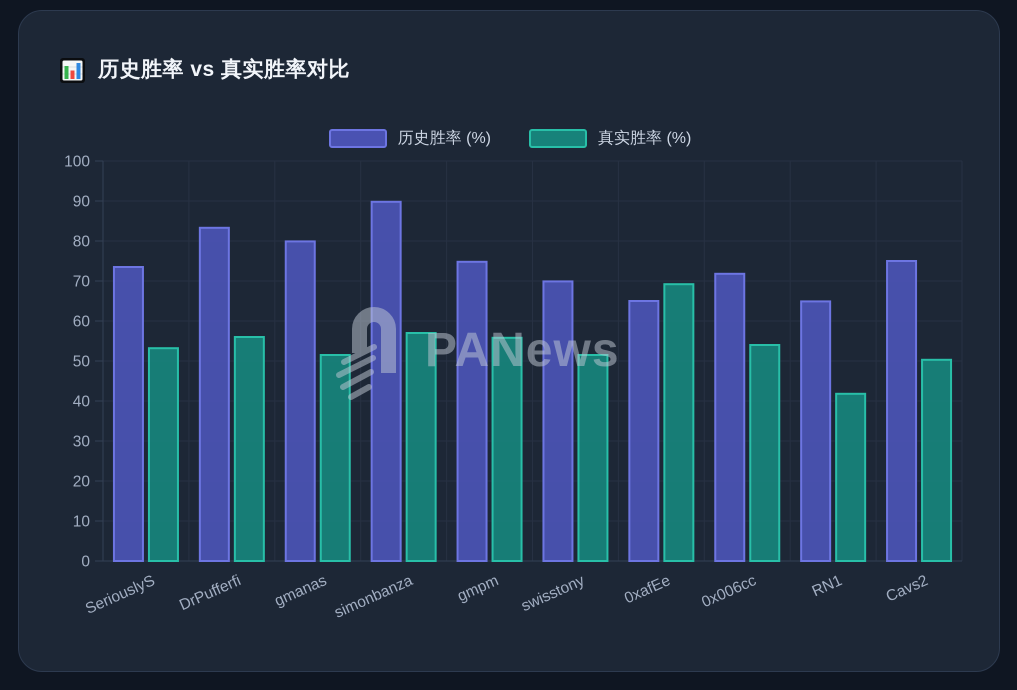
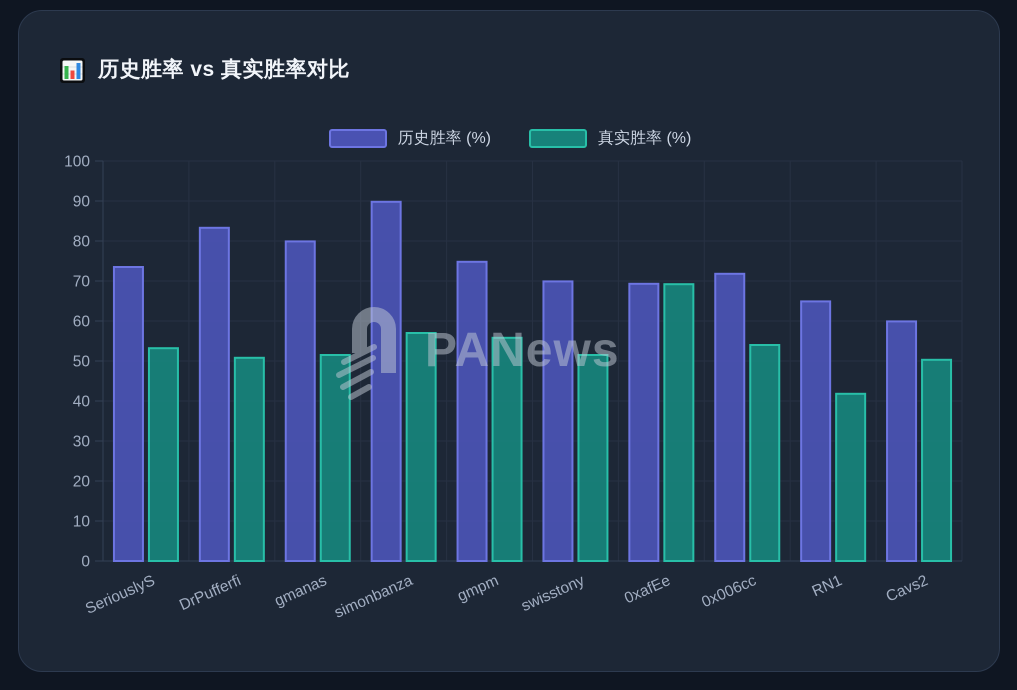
真实胜率 (%)/DrPufferfi: 56 -> 51
历史胜率 (%)/0xafEe: 65 -> 69
历史胜率 (%)/Cavs2: 75 -> 60
